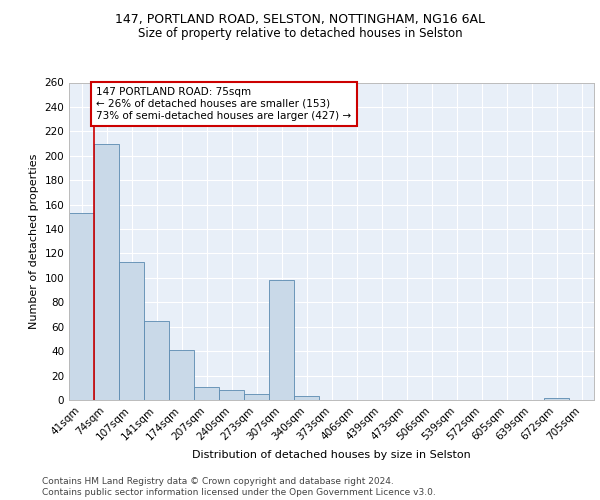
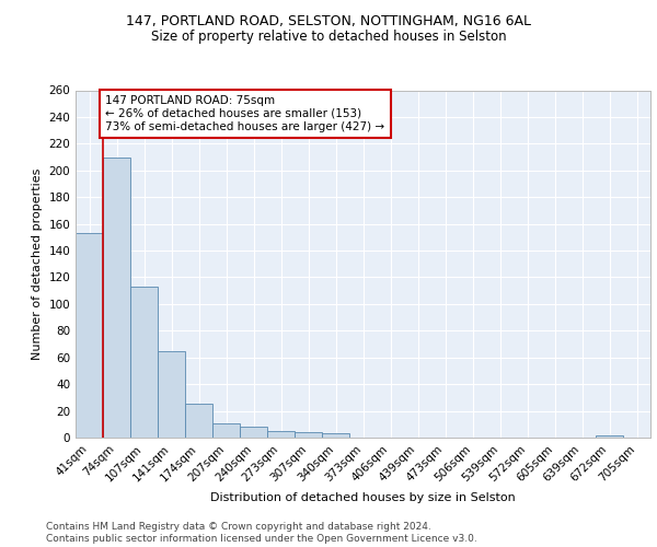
174sqm: 41 -> 25
307sqm: 98 -> 4
